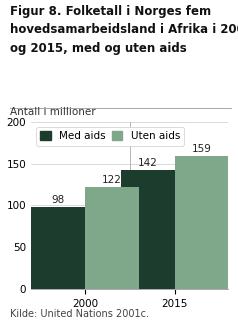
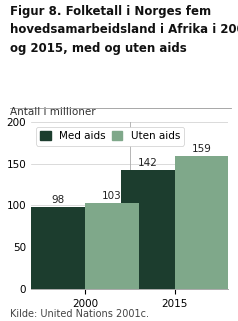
Uten aids/2000: 122 -> 103
